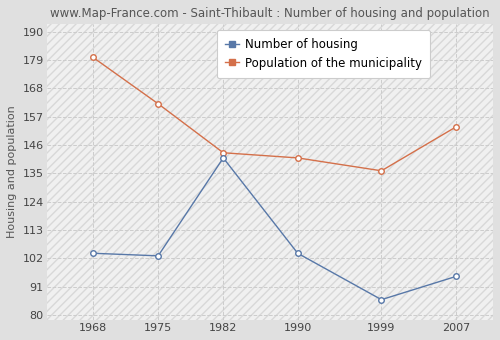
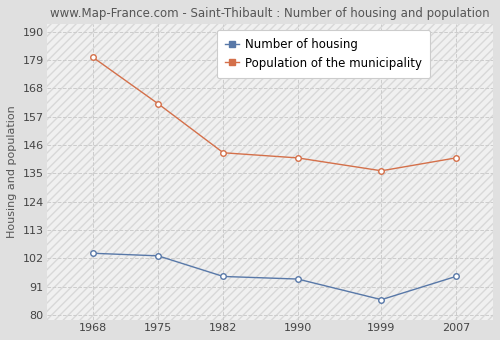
Number of housing/1982: 141 -> 95
Number of housing/1990: 104 -> 94
Population of the municipality/2007: 153 -> 141
